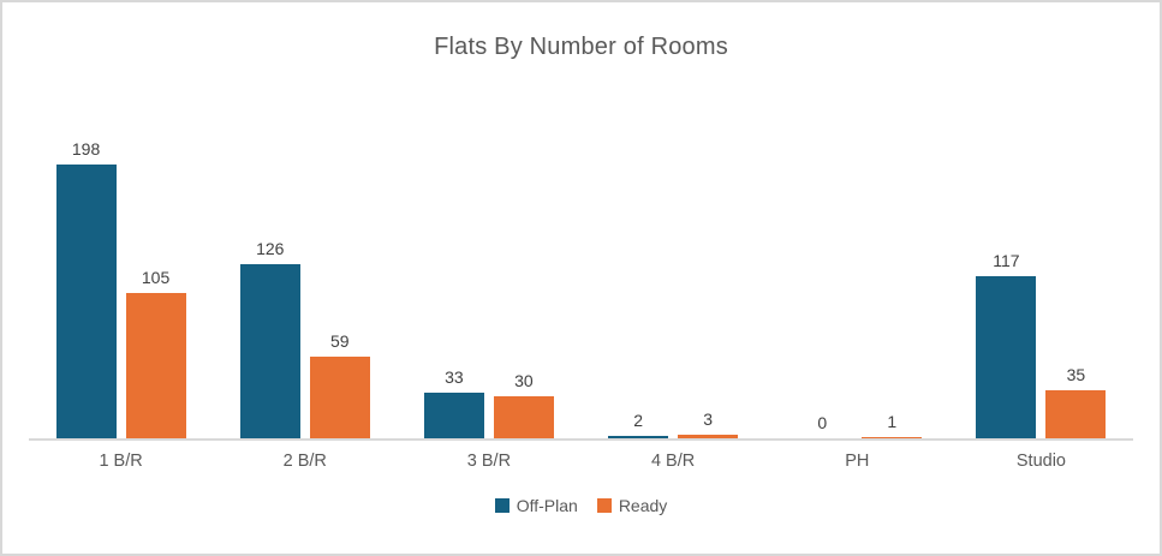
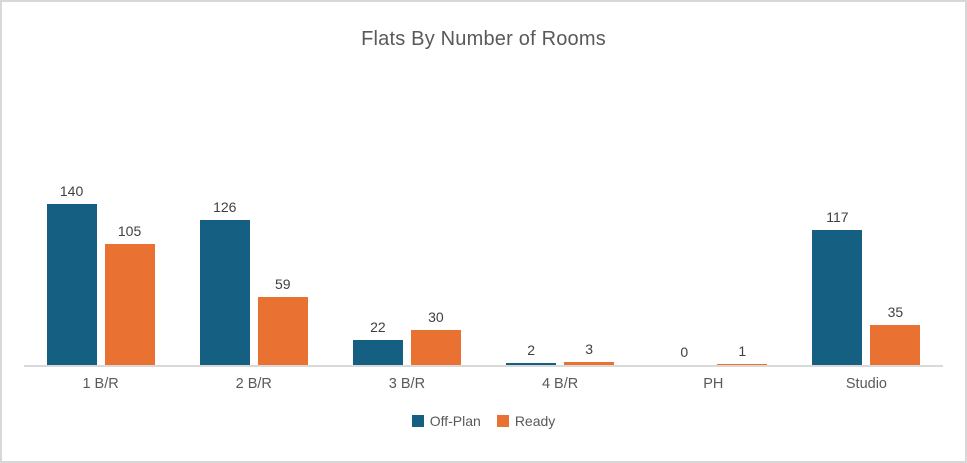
Off-Plan/1 B/R: 198 -> 140
Off-Plan/3 B/R: 33 -> 22
